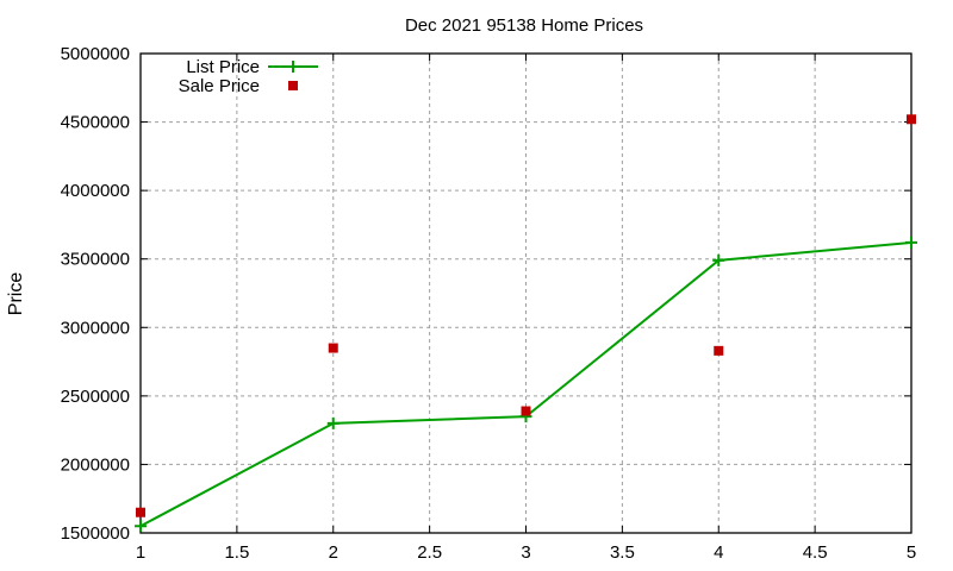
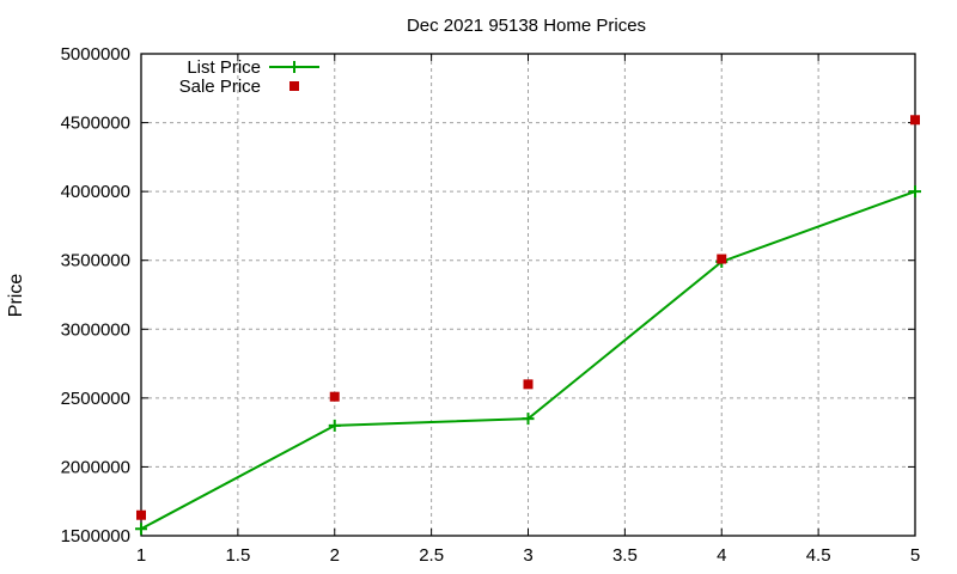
Sale Price/2: 2850000 -> 2510000
Sale Price/3: 2390000 -> 2600000
Sale Price/4: 2830000 -> 3510000
List Price/5: 3620000 -> 4000000
